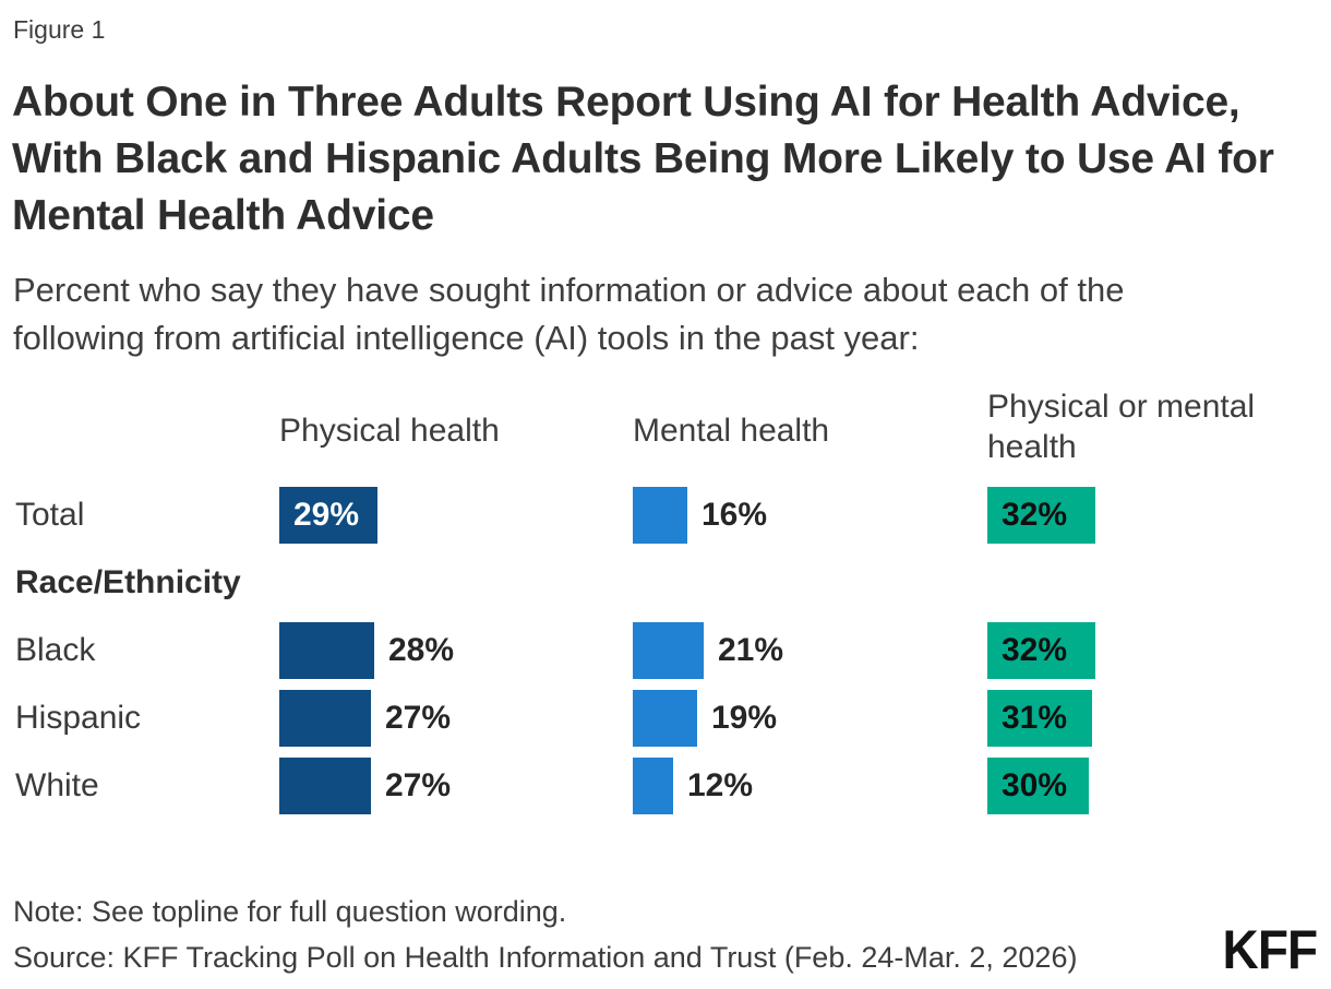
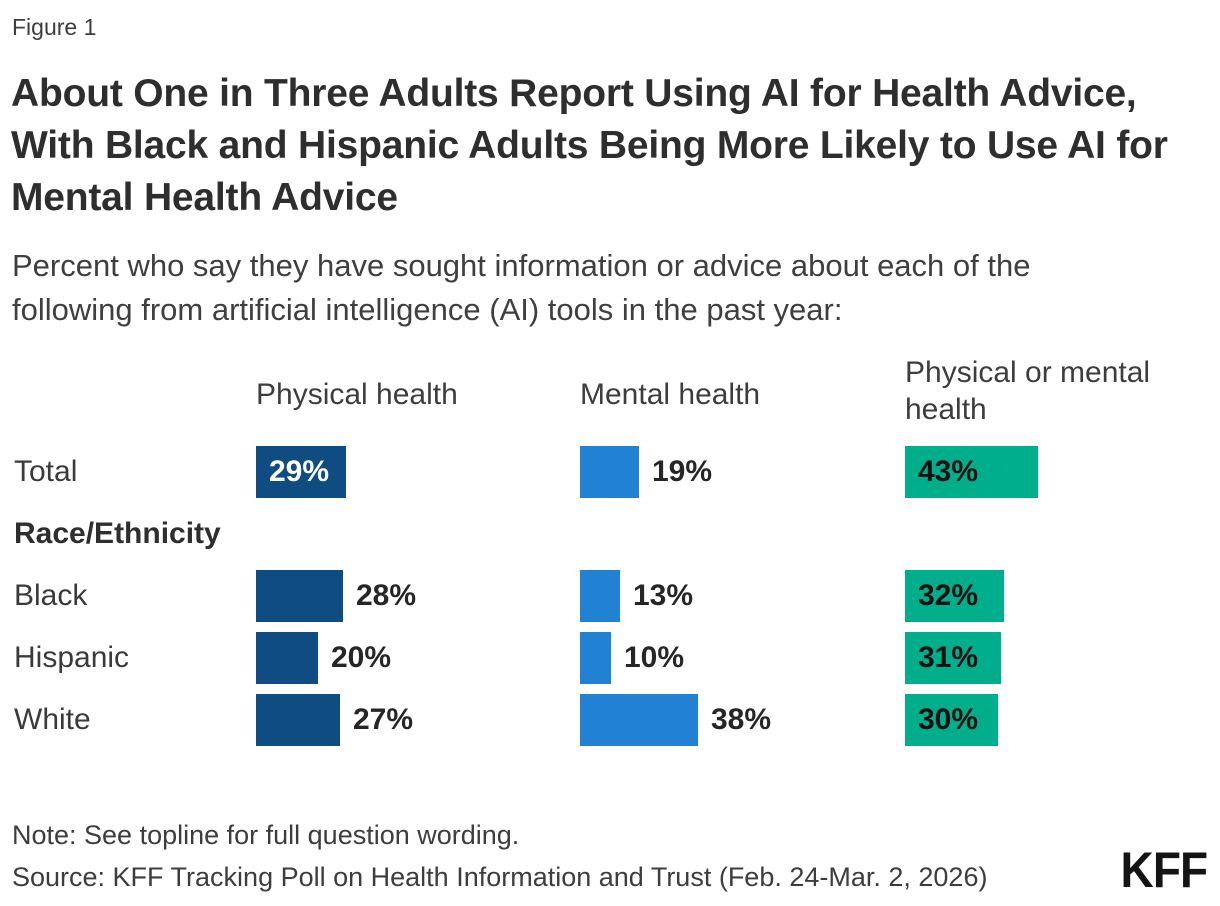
Mental health/Total: 16% -> 19%
Physical or mental health/Total: 32% -> 43%
Mental health/Black: 21% -> 13%
Physical health/Hispanic: 27% -> 20%
Mental health/Hispanic: 19% -> 10%
Mental health/White: 12% -> 38%
